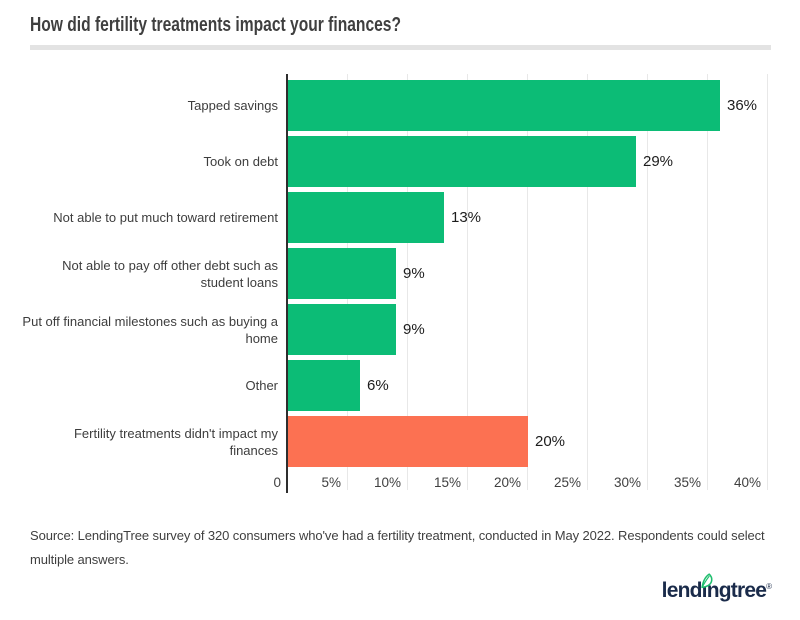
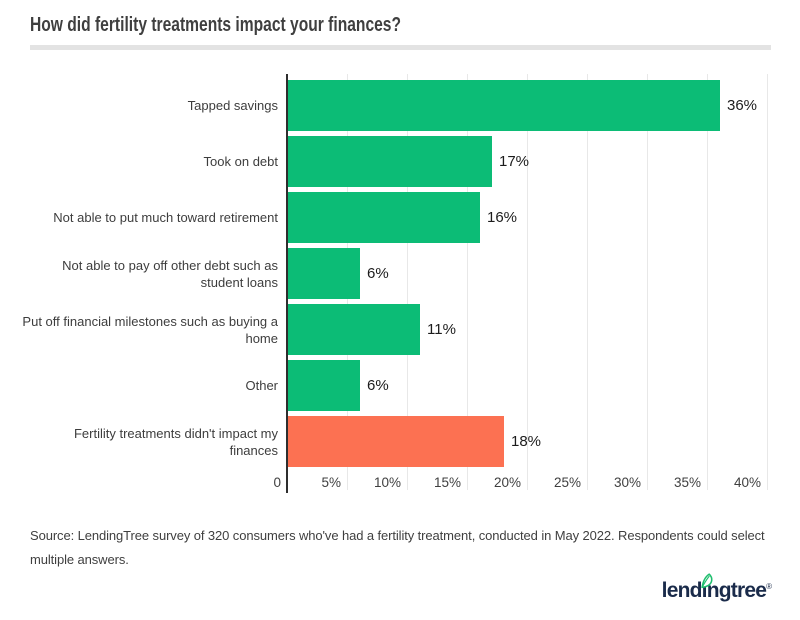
Took on debt: 29% -> 17%
Not able to put much toward retirement: 13% -> 16%
Not able to pay off other debt such as student loans: 9% -> 6%
Put off financial milestones such as buying a home: 9% -> 11%
Fertility treatments didn't impact my finances: 20% -> 18%
